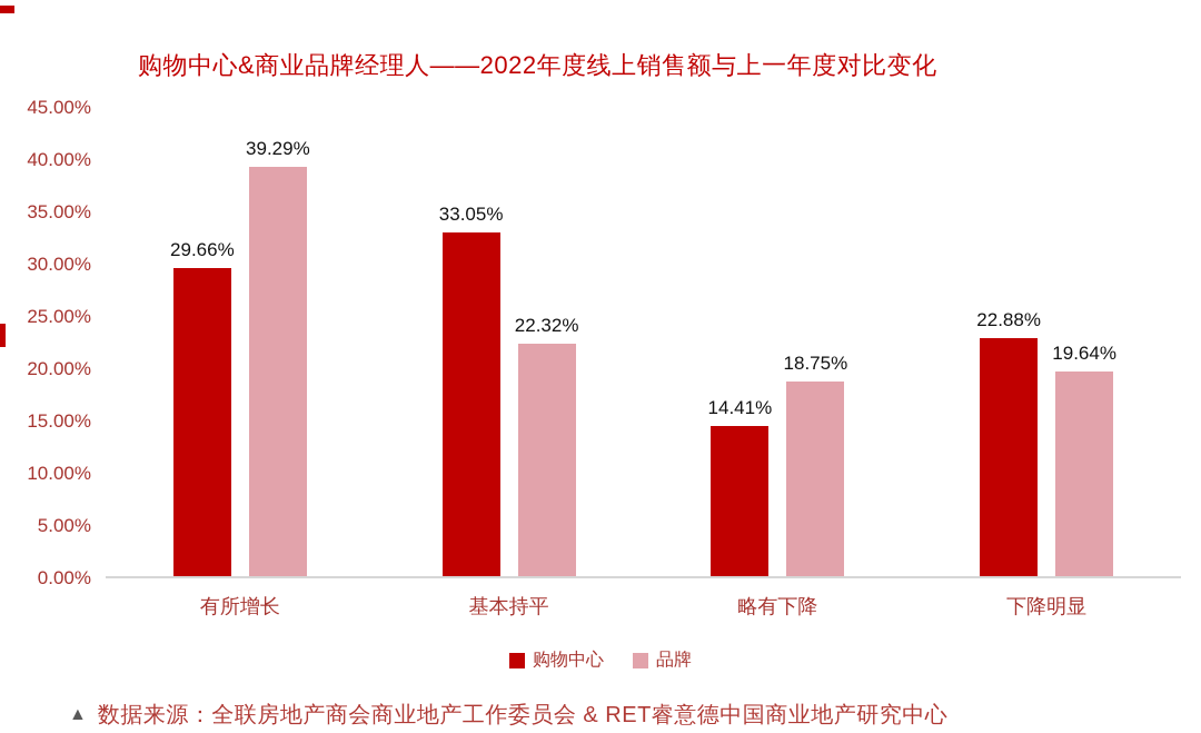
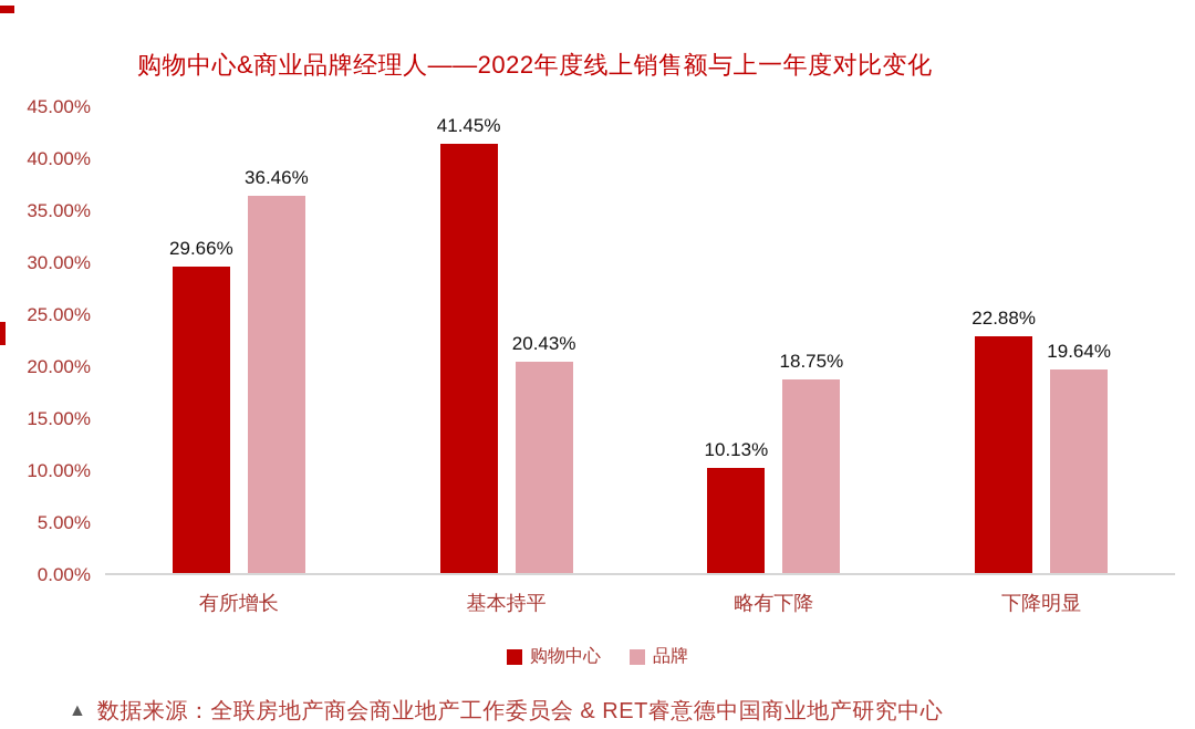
品牌/有所增长: 39.29% -> 36.46%
购物中心/基本持平: 33.05% -> 41.45%
品牌/基本持平: 22.32% -> 20.43%
购物中心/略有下降: 14.41% -> 10.13%
